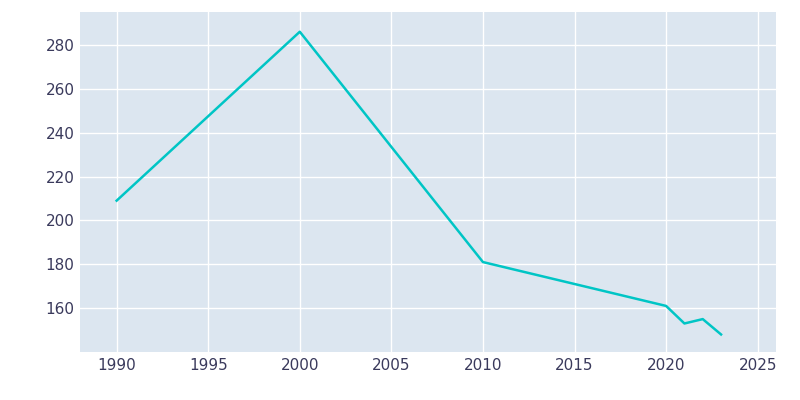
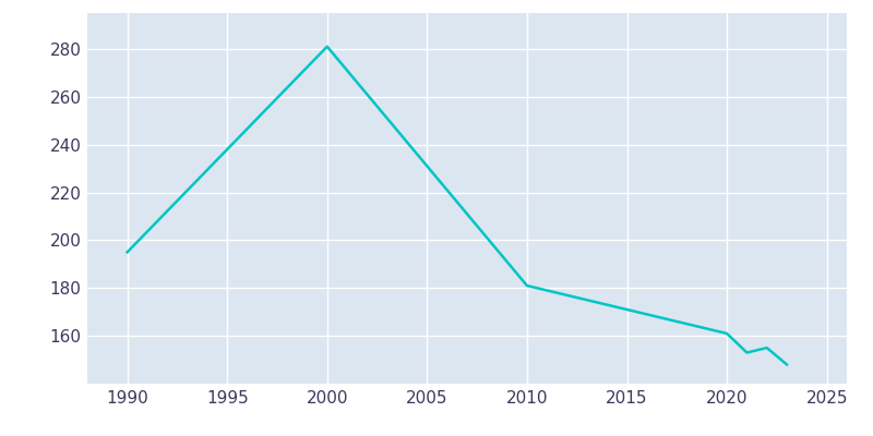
1990: 209 -> 195
2000: 286 -> 281
